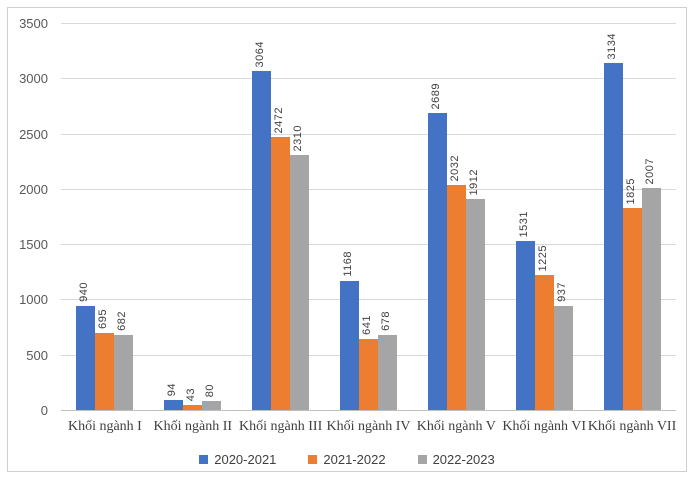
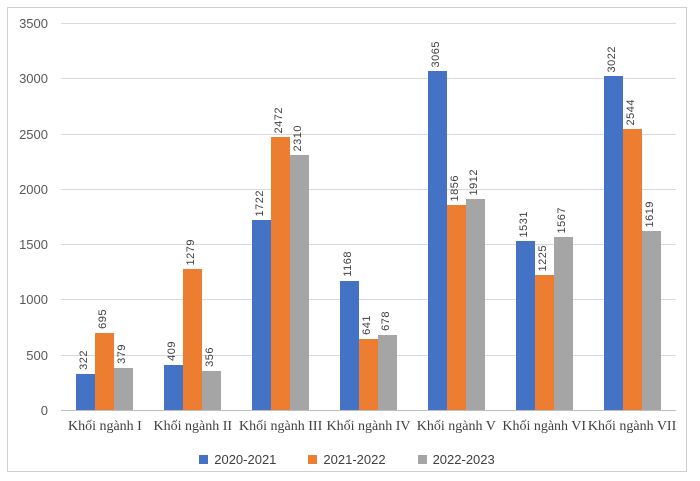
2020-2021/Khối ngành I: 940 -> 322
2022-2023/Khối ngành I: 682 -> 379
2020-2021/Khối ngành II: 94 -> 409
2021-2022/Khối ngành II: 43 -> 1279
2022-2023/Khối ngành II: 80 -> 356
2020-2021/Khối ngành III: 3064 -> 1722
2020-2021/Khối ngành V: 2689 -> 3065
2021-2022/Khối ngành V: 2032 -> 1856
2022-2023/Khối ngành VI: 937 -> 1567
2020-2021/Khối ngành VII: 3134 -> 3022
2021-2022/Khối ngành VII: 1825 -> 2544
2022-2023/Khối ngành VII: 2007 -> 1619
